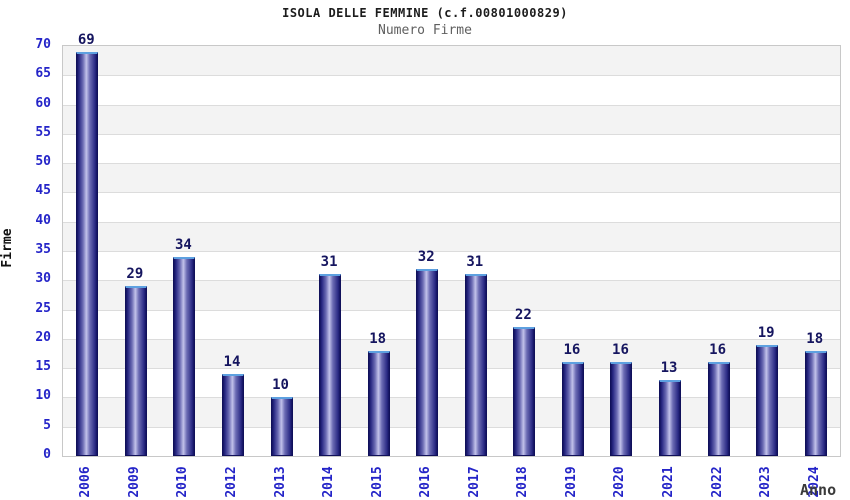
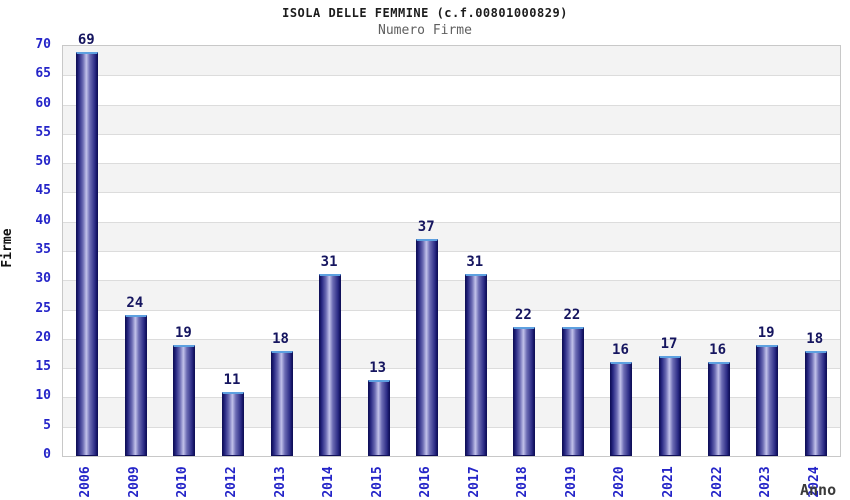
2009: 29 -> 24
2010: 34 -> 19
2012: 14 -> 11
2013: 10 -> 18
2015: 18 -> 13
2016: 32 -> 37
2019: 16 -> 22
2021: 13 -> 17
